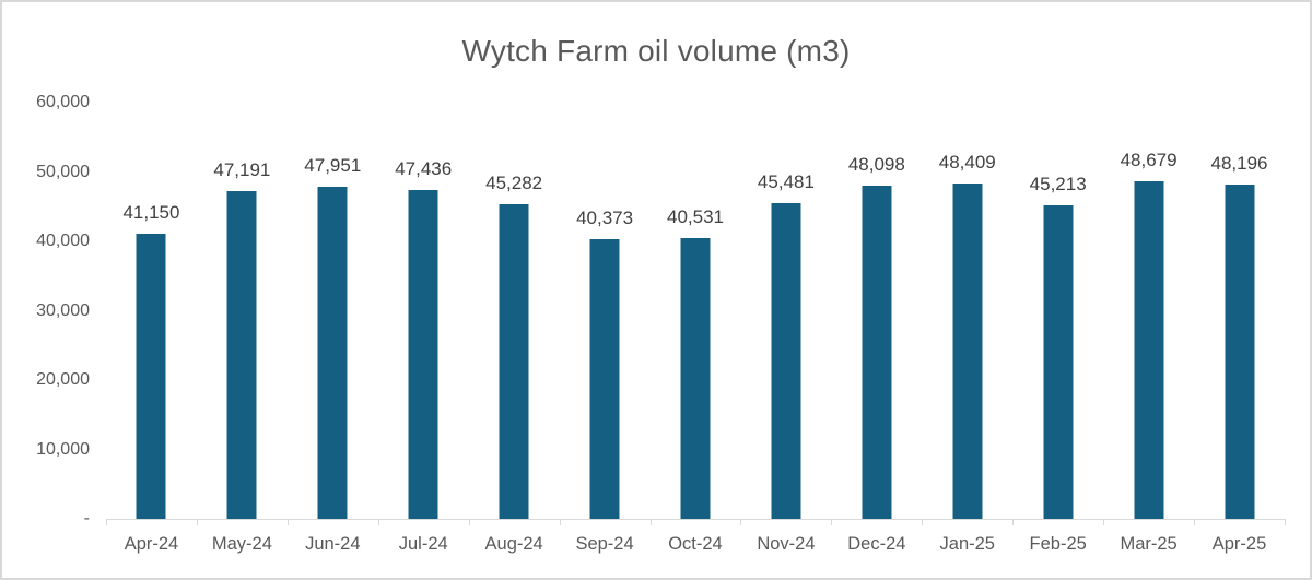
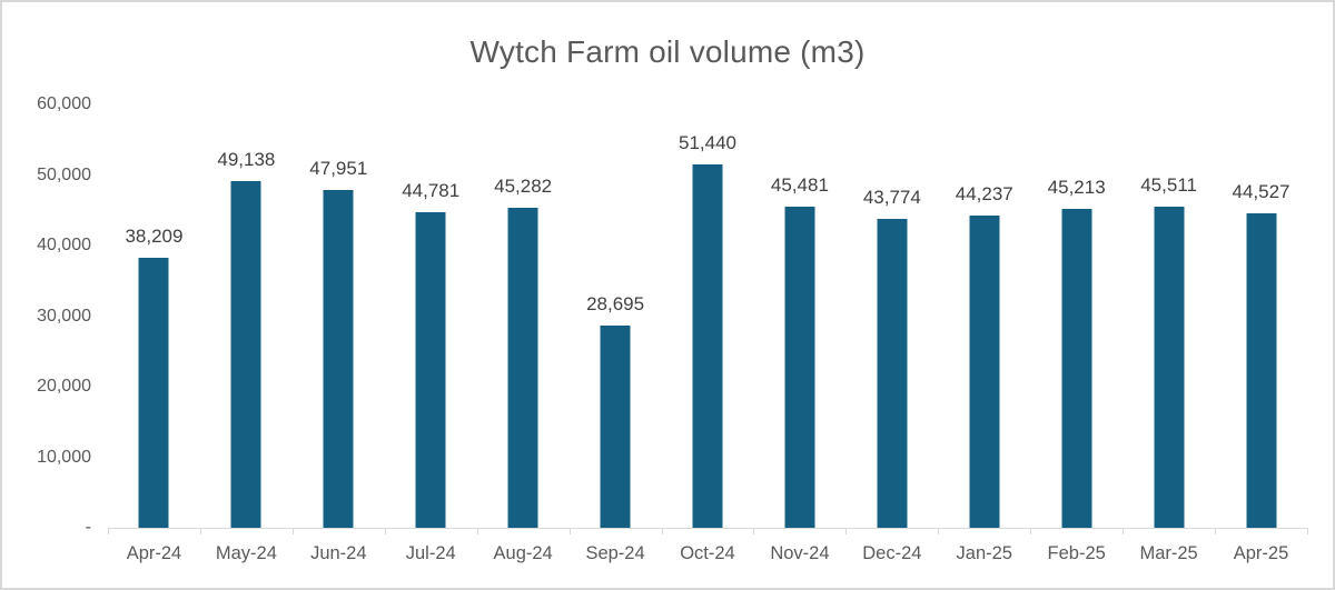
Apr-24: 41,150 -> 38,209
May-24: 47,191 -> 49,138
Jul-24: 47,436 -> 44,781
Sep-24: 40,373 -> 28,695
Oct-24: 40,531 -> 51,440
Dec-24: 48,098 -> 43,774
Jan-25: 48,409 -> 44,237
Mar-25: 48,679 -> 45,511
Apr-25: 48,196 -> 44,527
